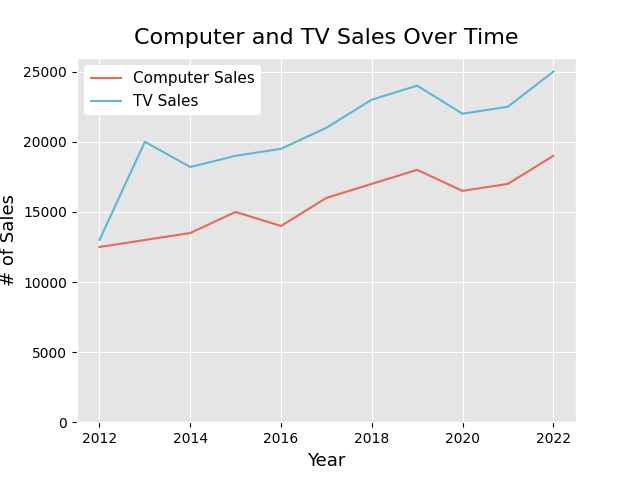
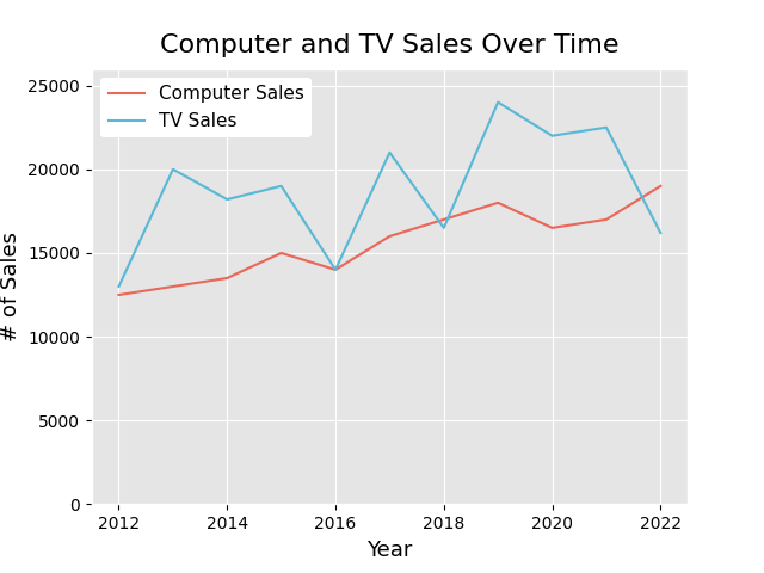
TV Sales/2016: 19500 -> 14000
TV Sales/2018: 23000 -> 16500
TV Sales/2022: 25000 -> 16200
